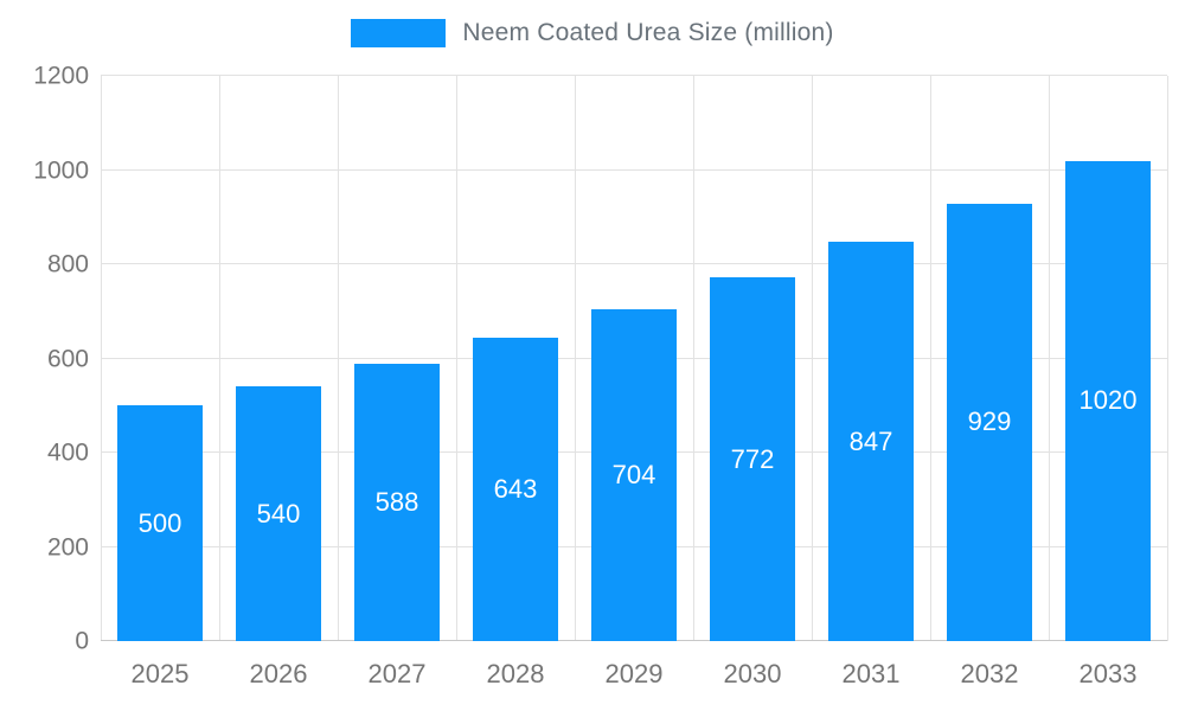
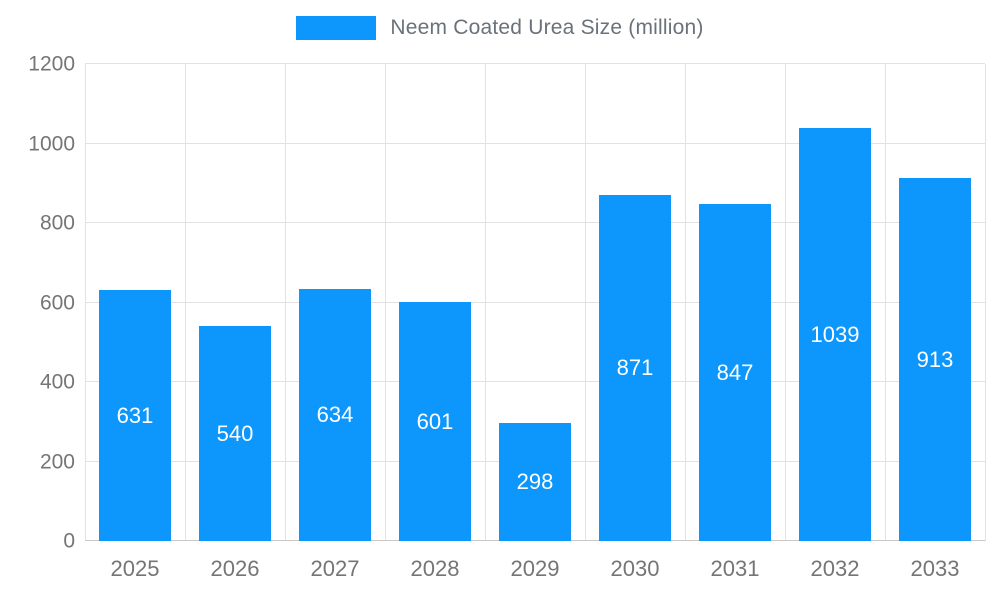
2025: 500 -> 631
2027: 588 -> 634
2028: 643 -> 601
2029: 704 -> 298
2030: 772 -> 871
2032: 929 -> 1039
2033: 1020 -> 913
